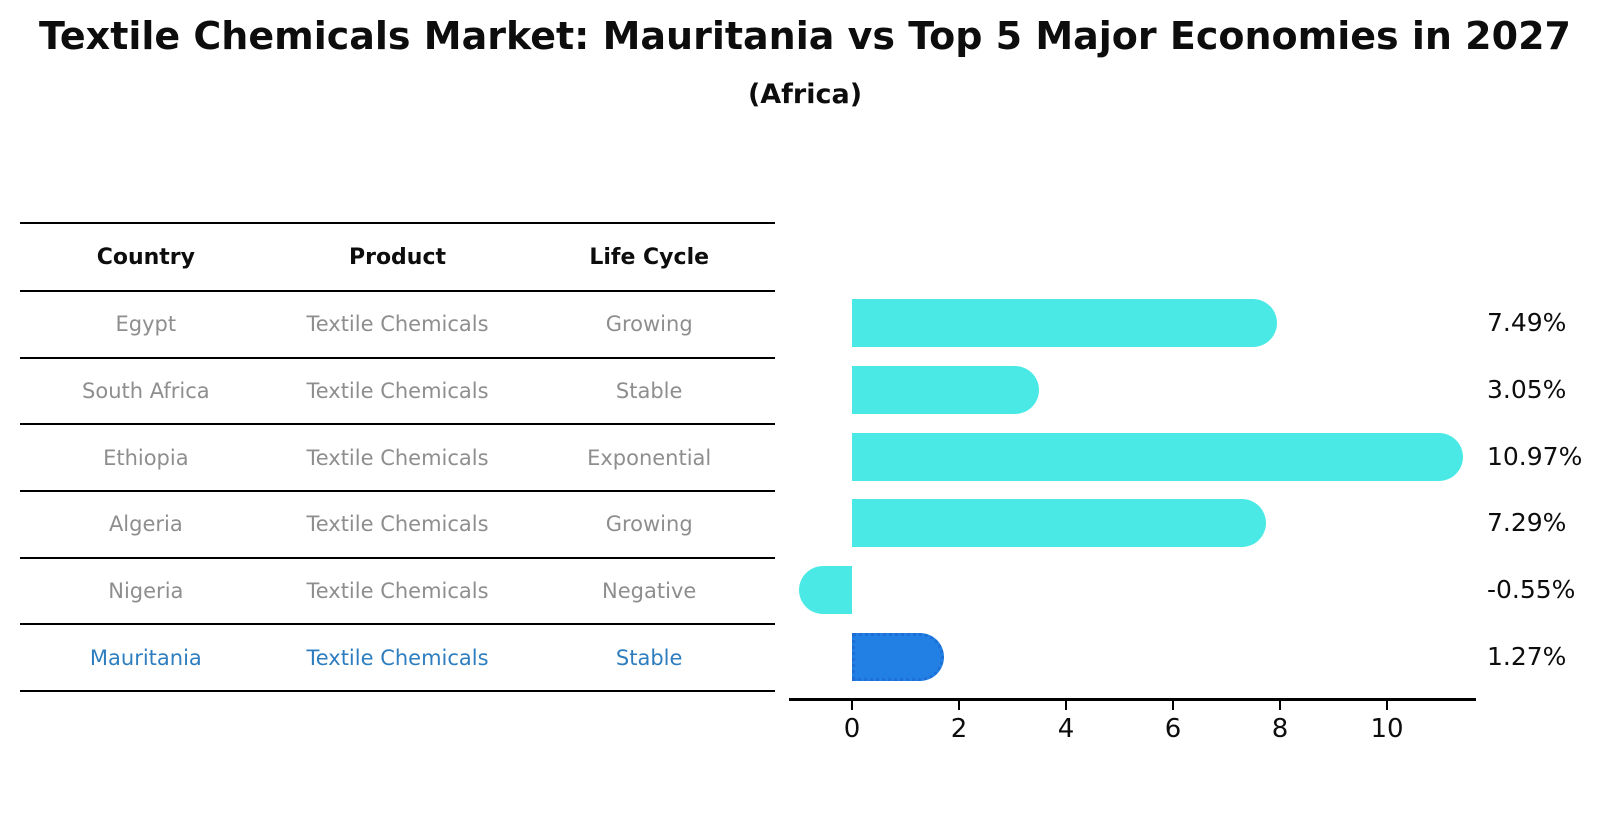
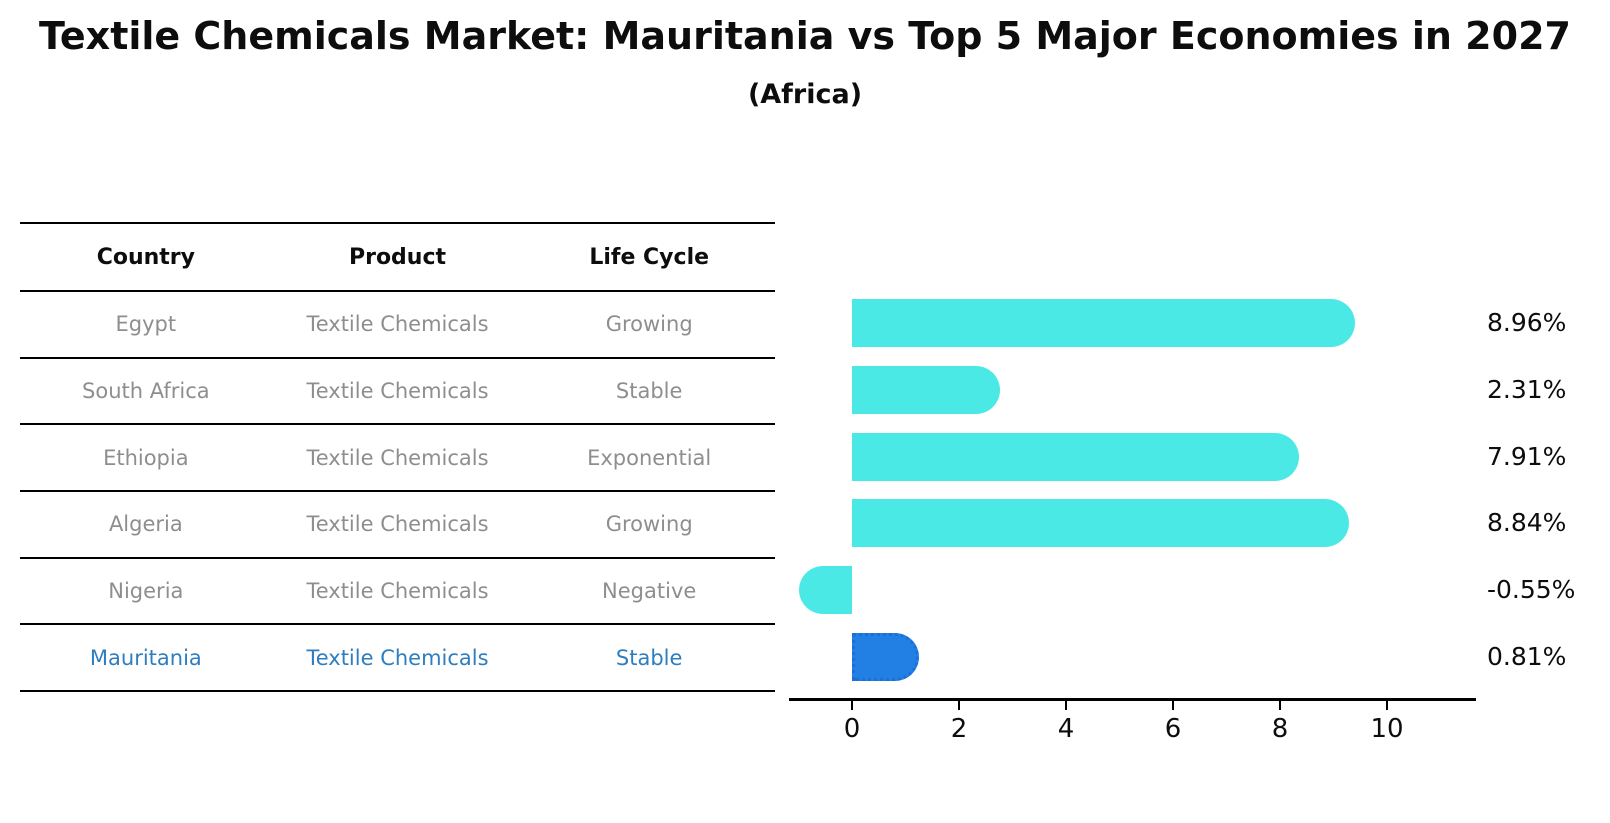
Egypt: 7.49% -> 8.96%
South Africa: 3.05% -> 2.31%
Ethiopia: 10.97% -> 7.91%
Algeria: 7.29% -> 8.84%
Mauritania: 1.27% -> 0.81%
